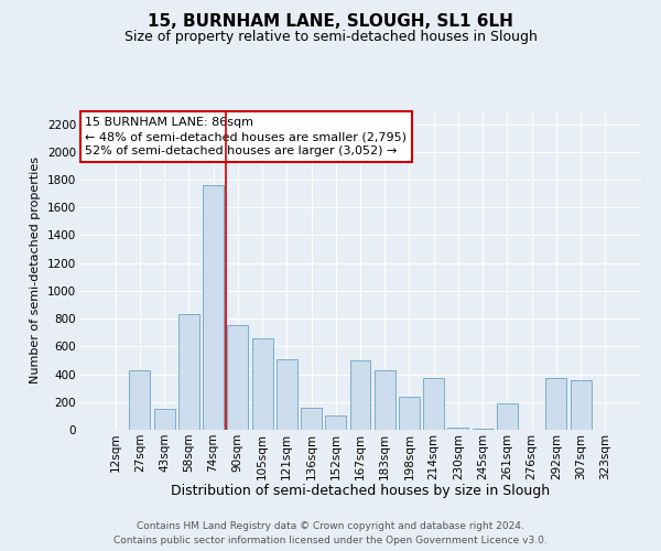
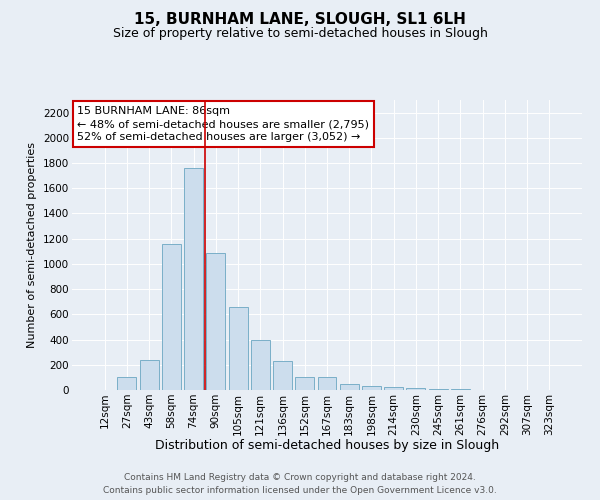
27sqm: 430 -> 100
43sqm: 150 -> 240
58sqm: 830 -> 1160
90sqm: 750 -> 1090
121sqm: 510 -> 400
136sqm: 160 -> 230
167sqm: 500 -> 100
183sqm: 430 -> 50
198sqm: 240 -> 30
214sqm: 370 -> 20
261sqm: 190 -> 0
292sqm: 370 -> 0
307sqm: 360 -> 0
